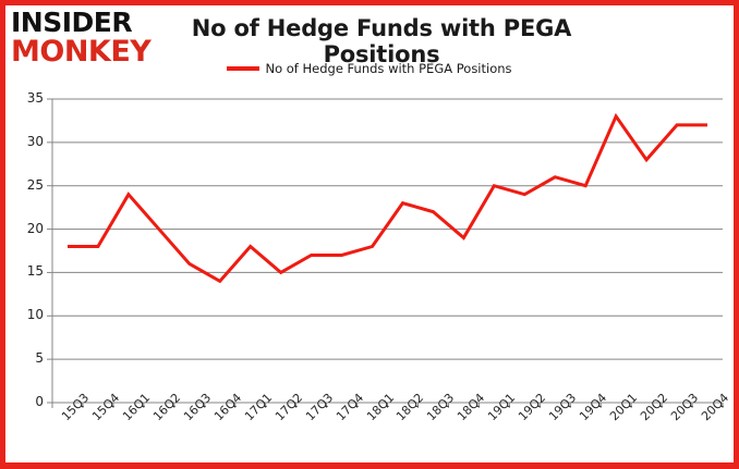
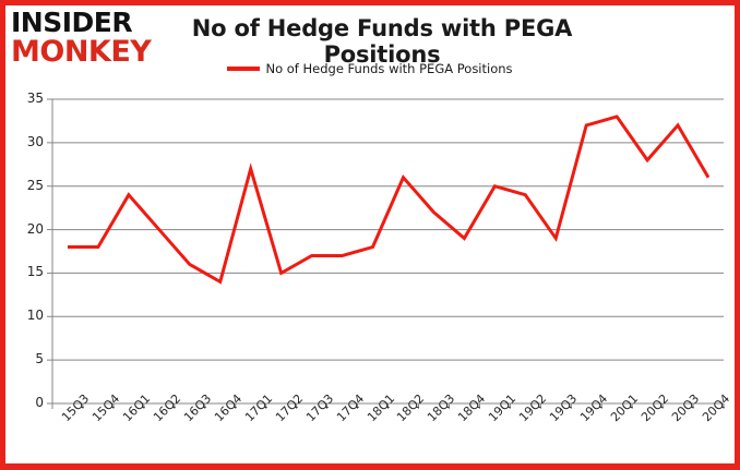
17Q1: 18 -> 27
18Q2: 23 -> 26
19Q3: 26 -> 19
19Q4: 25 -> 32
20Q4: 32 -> 26
